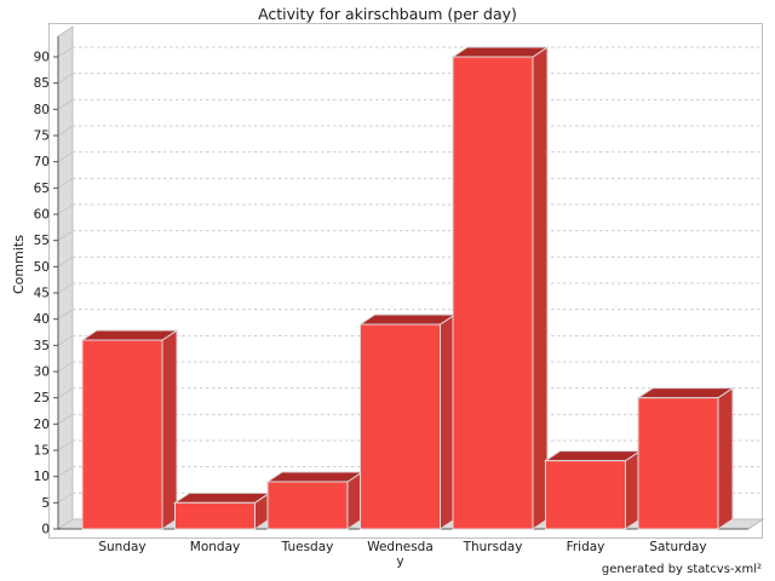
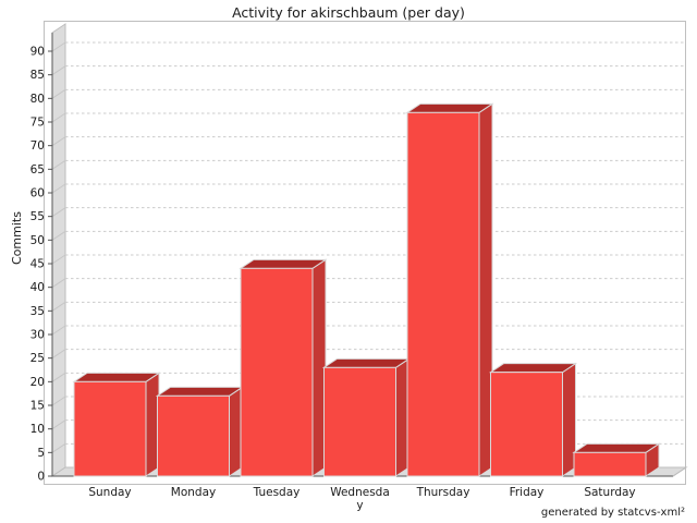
Sunday: 36 -> 20
Monday: 5 -> 17
Tuesday: 9 -> 44
Wednesday: 39 -> 23
Thursday: 90 -> 77
Friday: 13 -> 22
Saturday: 25 -> 5
